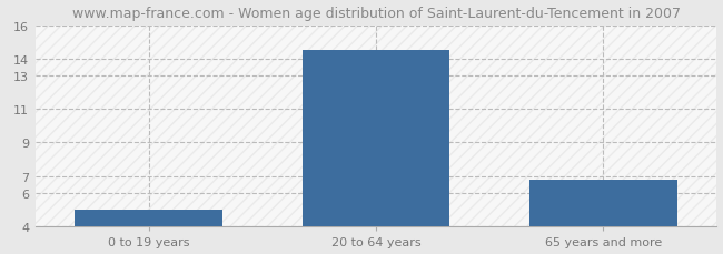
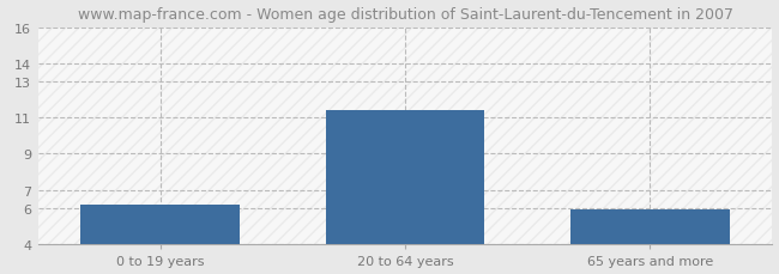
0 to 19 years: 5.0 -> 6.2
20 to 64 years: 14.5 -> 11.4
65 years and more: 6.8 -> 5.9
